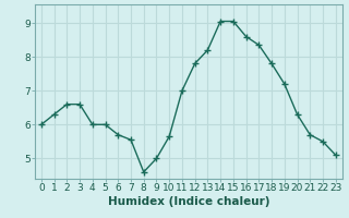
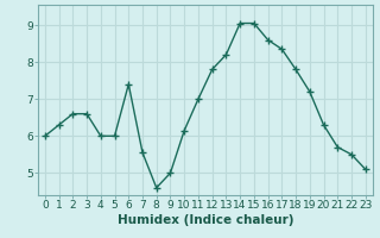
6: 5.70 -> 7.40
10: 5.65 -> 6.15
